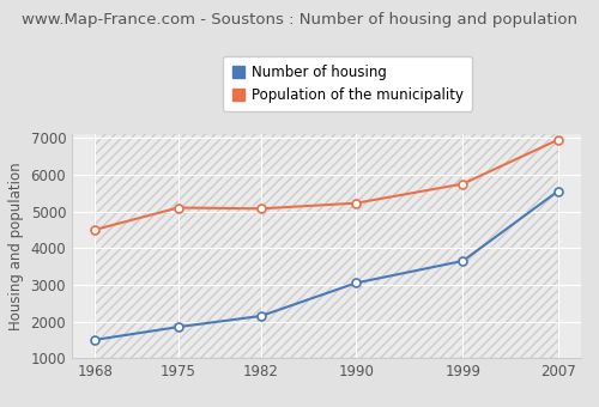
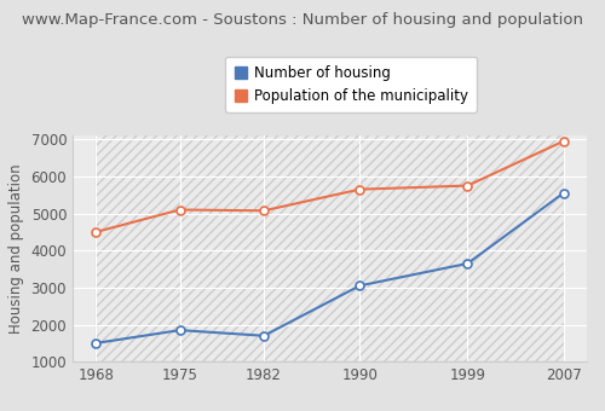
Number of housing/1982: 2150 -> 1700
Population of the municipality/1990: 5220 -> 5650
